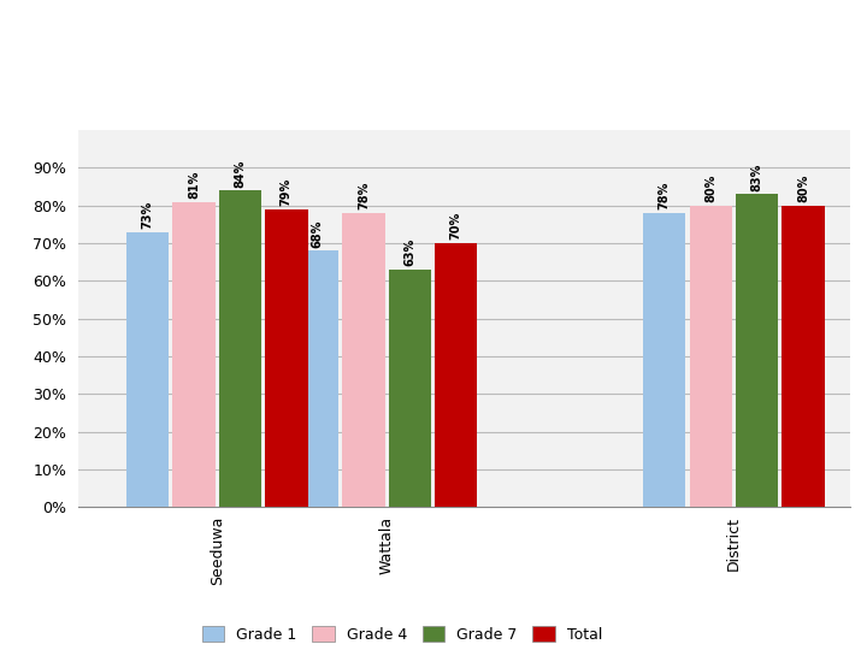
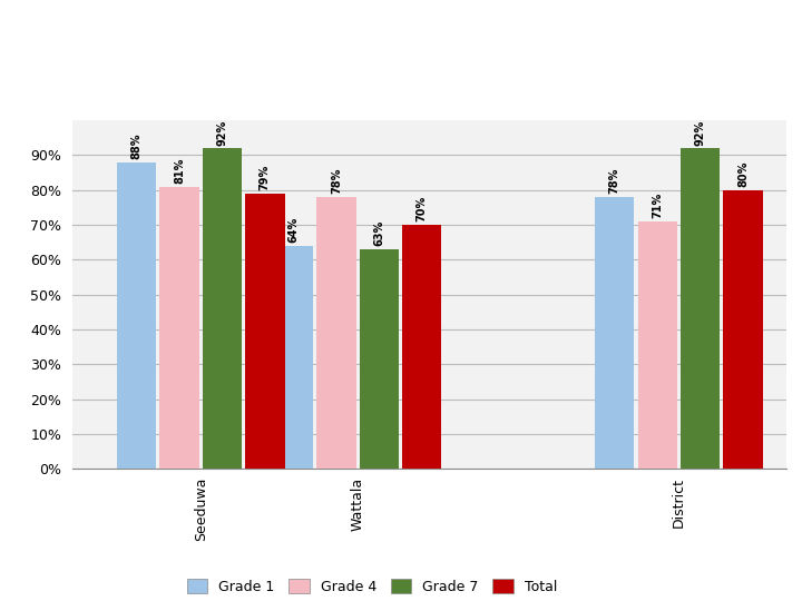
Grade 1/Seeduwa: 73% -> 88%
Grade 7/Seeduwa: 84% -> 92%
Grade 1/Wattala: 68% -> 64%
Grade 4/District: 80% -> 71%
Grade 7/District: 83% -> 92%
